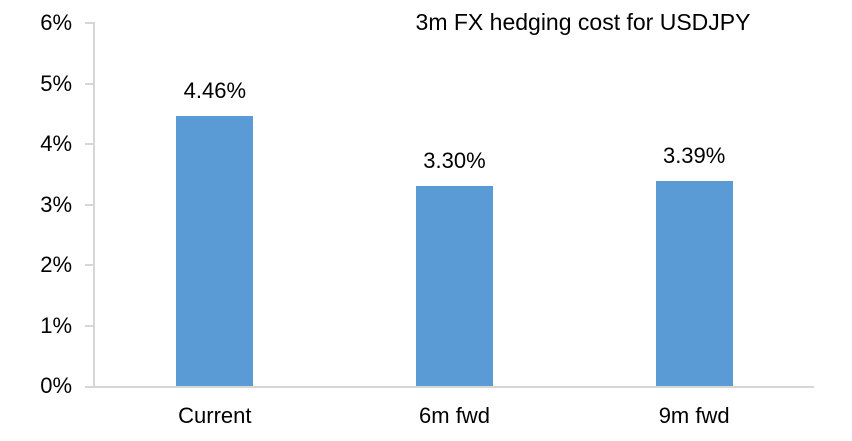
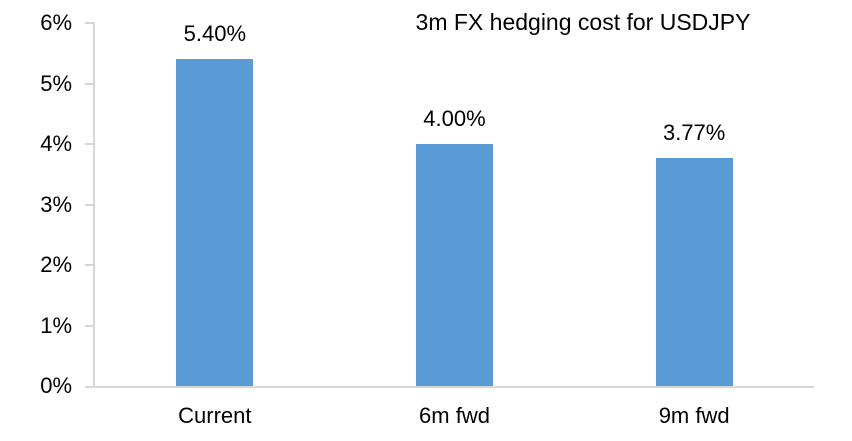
Current: 4.46% -> 5.40%
6m fwd: 3.30% -> 4.00%
9m fwd: 3.39% -> 3.77%
